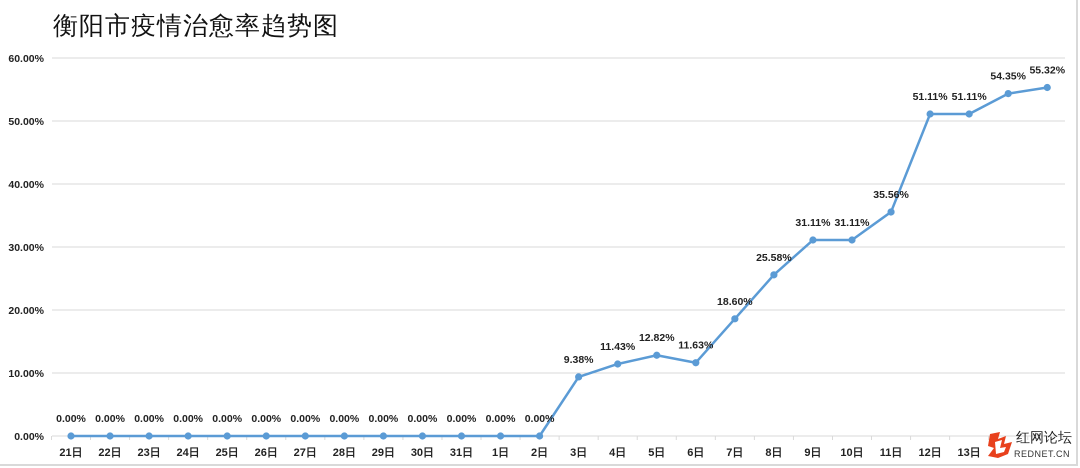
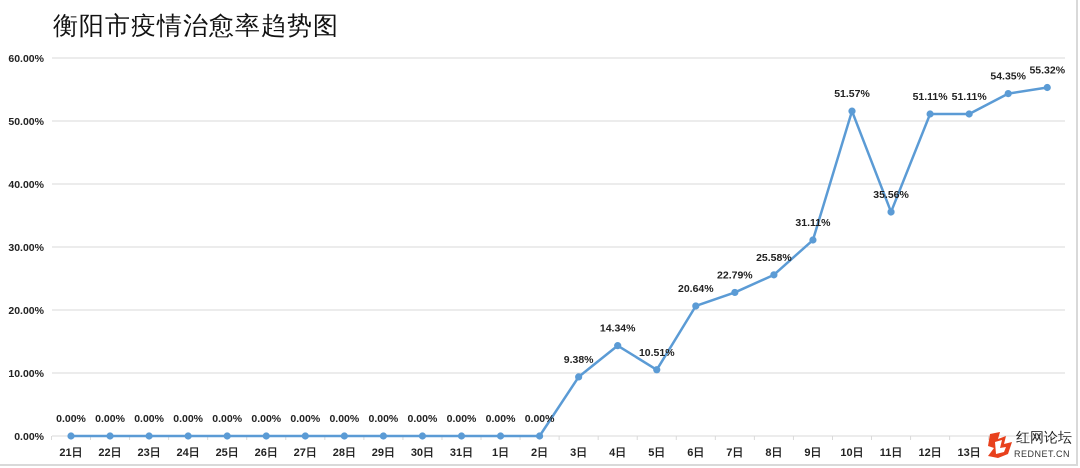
4日: 11.43% -> 14.34%
5日: 12.82% -> 10.51%
6日: 11.63% -> 20.64%
7日: 18.60% -> 22.79%
10日: 31.11% -> 51.57%
